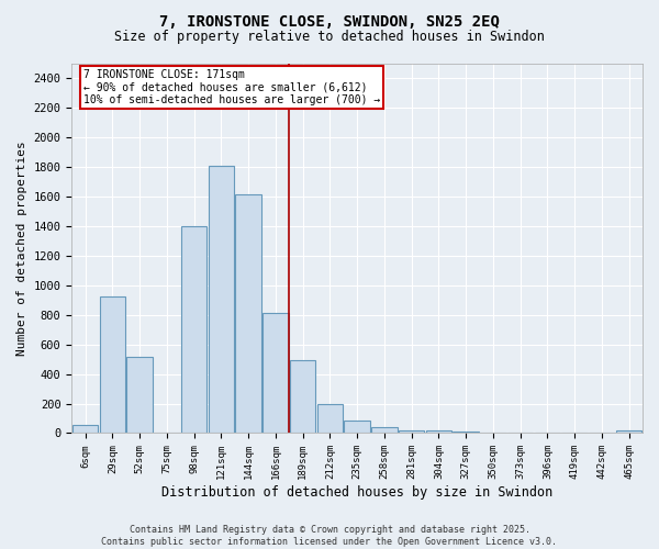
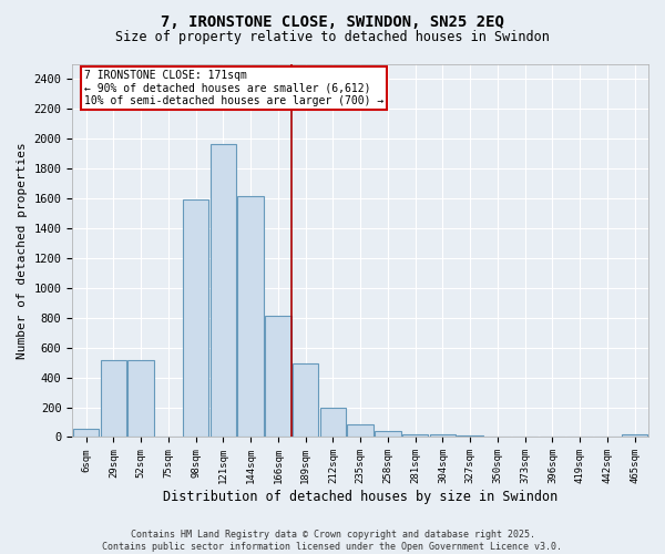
29sqm: 920 -> 520
98sqm: 1400 -> 1590
121sqm: 1810 -> 1960
